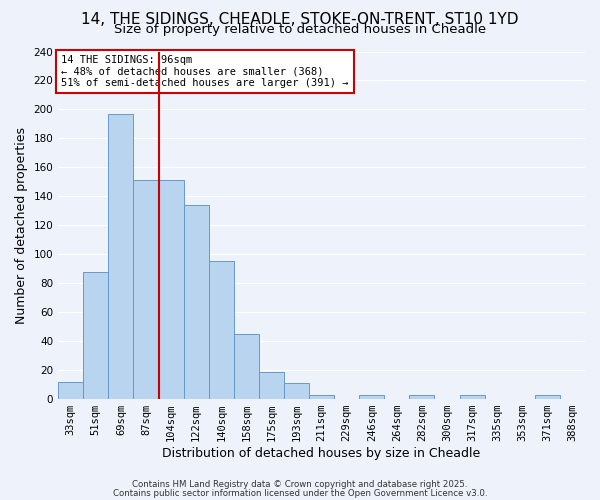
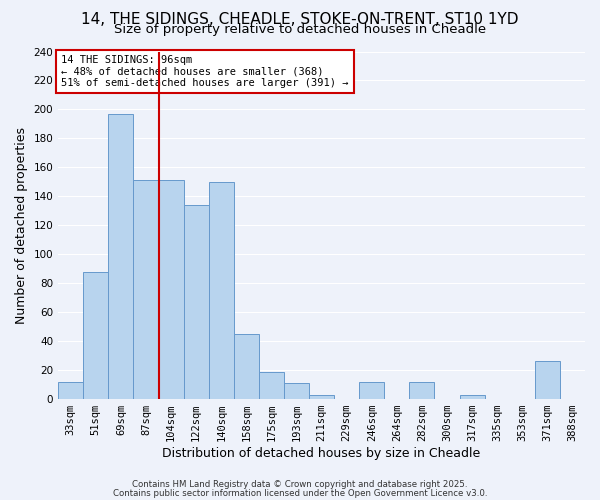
140sqm: 95 -> 150
246sqm: 3 -> 12
282sqm: 3 -> 12
371sqm: 3 -> 26
